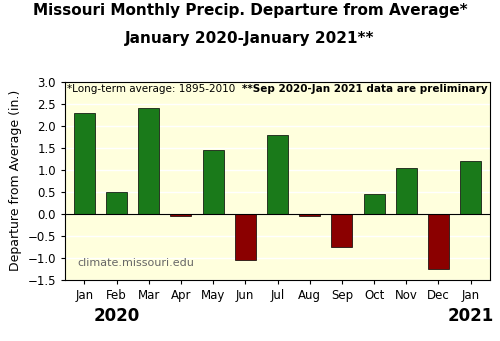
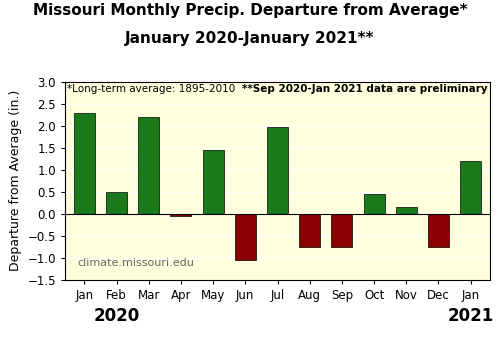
Mar: 2.40 -> 2.20
Jul: 1.80 -> 1.98
Aug: -0.05 -> -0.75
Nov: 1.05 -> 0.15
Dec: -1.25 -> -0.75
